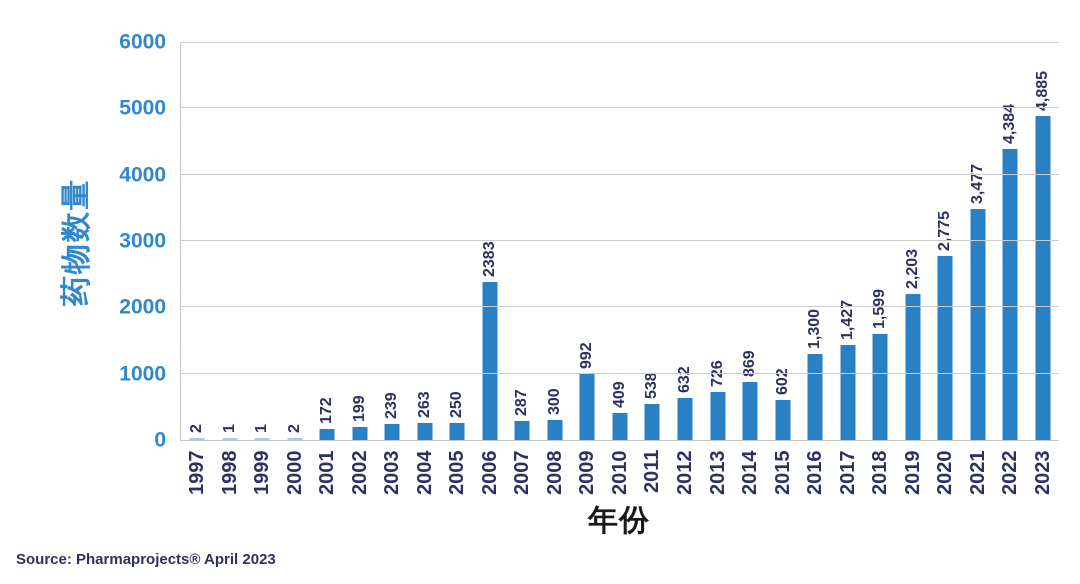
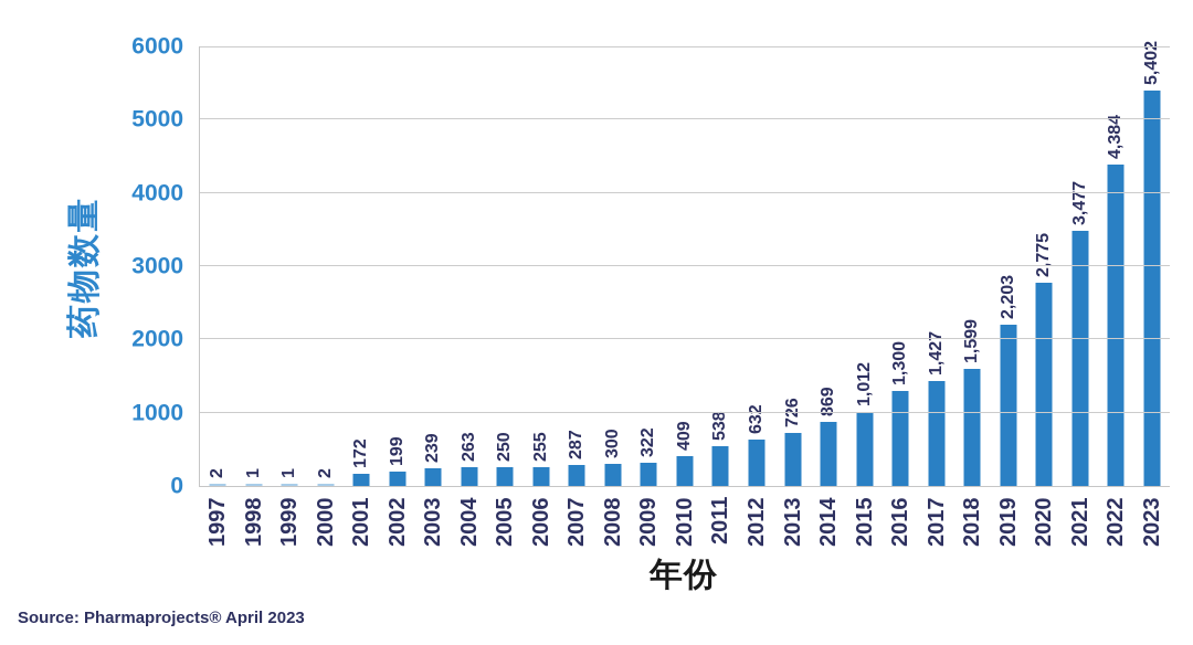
2006: 2383 -> 255
2009: 992 -> 322
2015: 602 -> 1,012
2023: 4,885 -> 5,402
